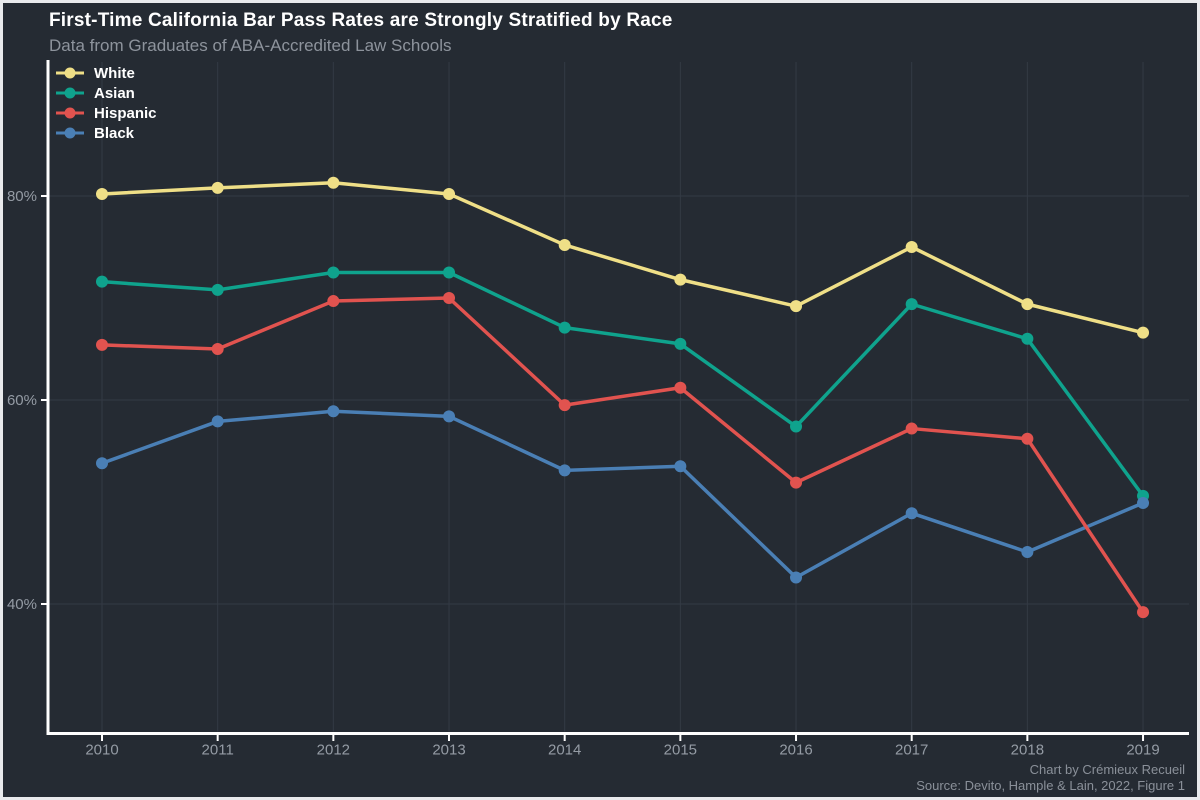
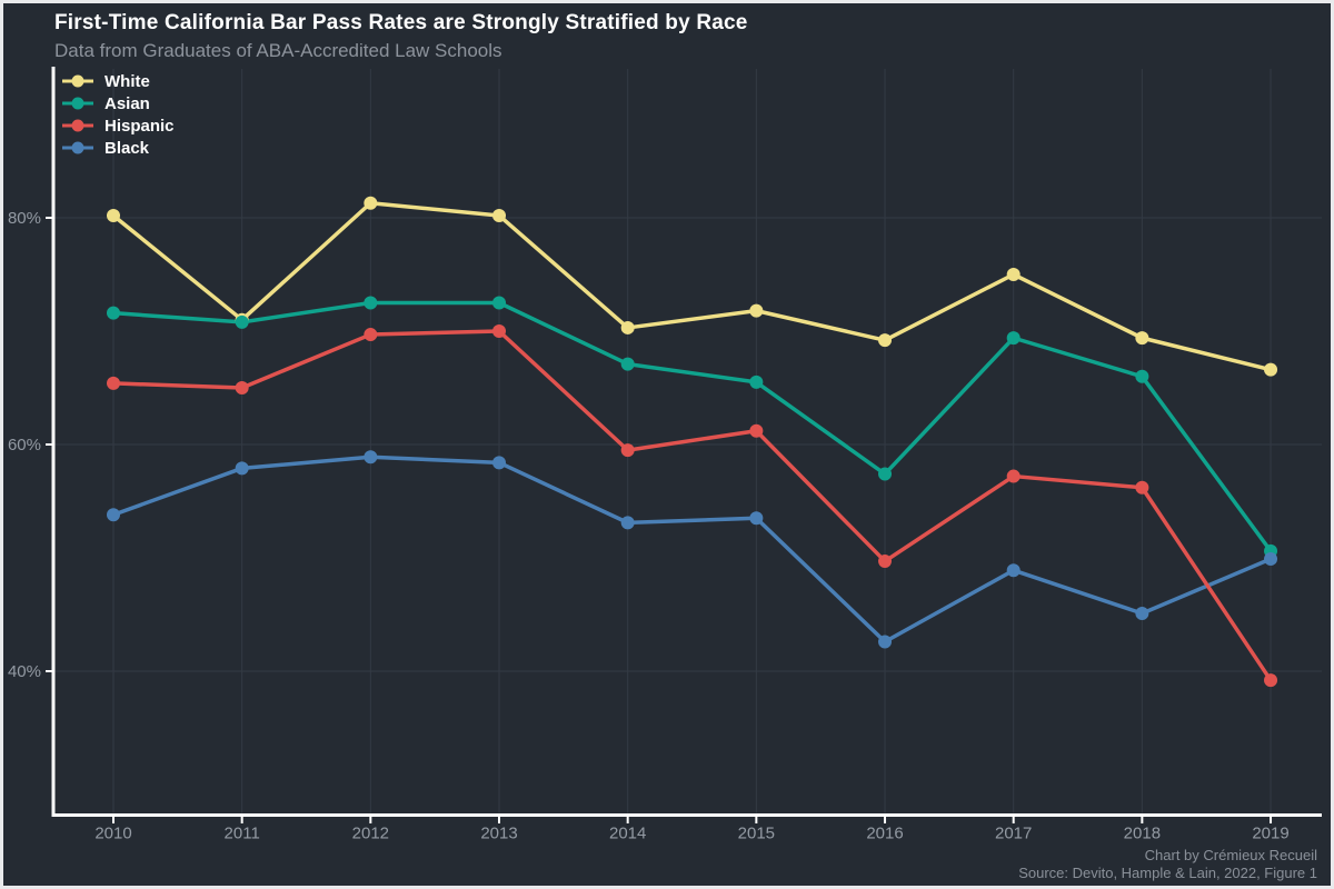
White/2011: 80.8% -> 71.0%
White/2014: 75.2% -> 70.3%
Hispanic/2016: 51.9% -> 49.7%
